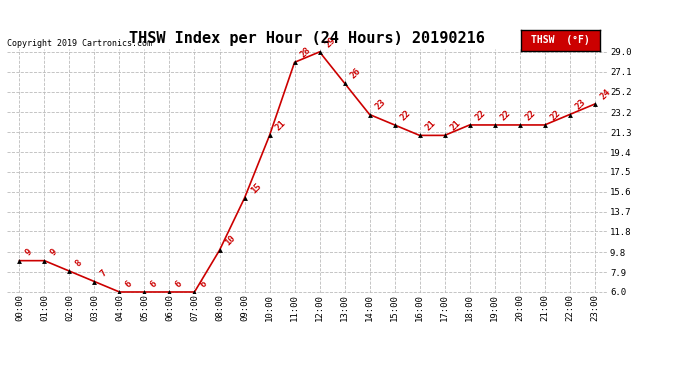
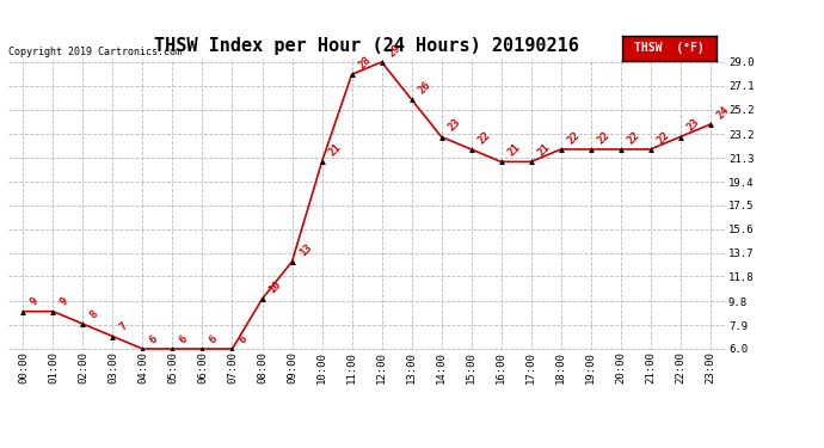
09:00: 15 -> 13
